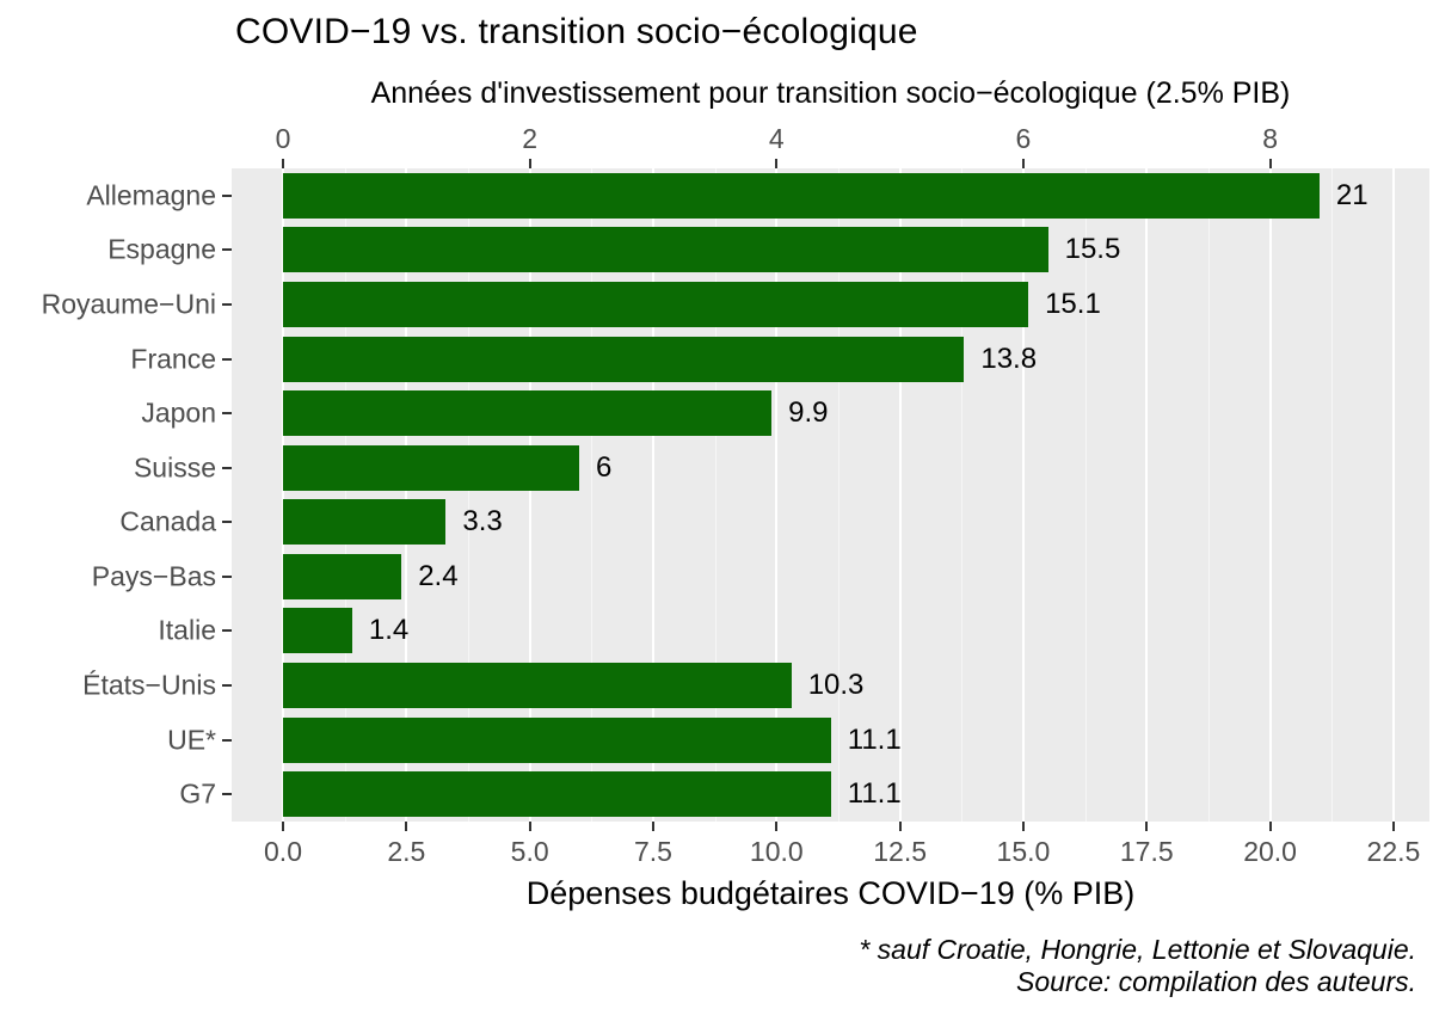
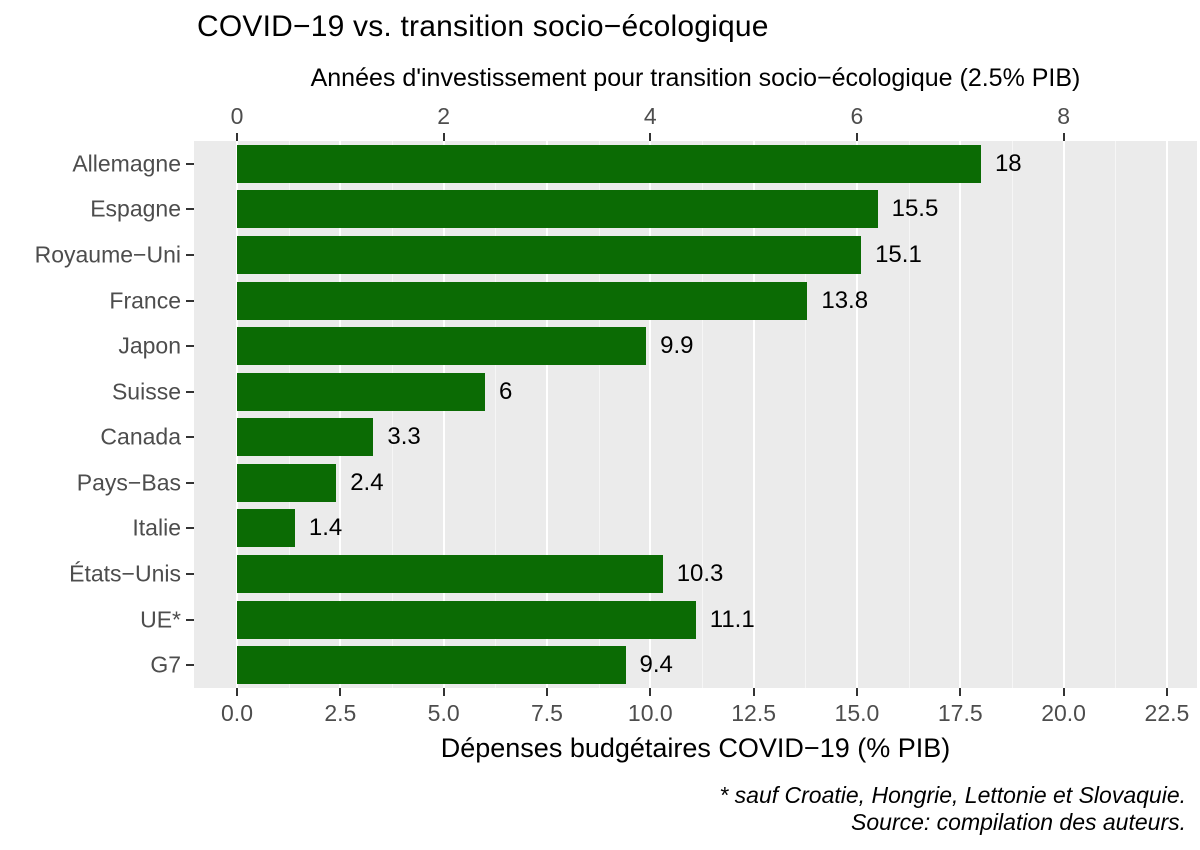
Allemagne: 21 -> 18
G7: 11.1 -> 9.4
